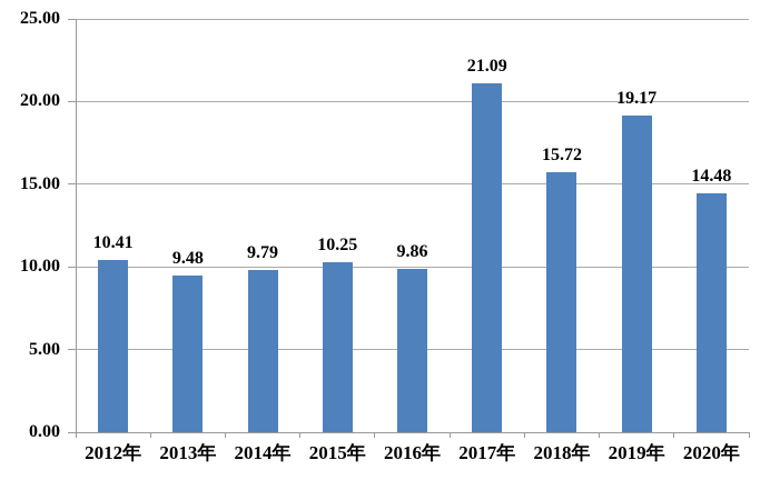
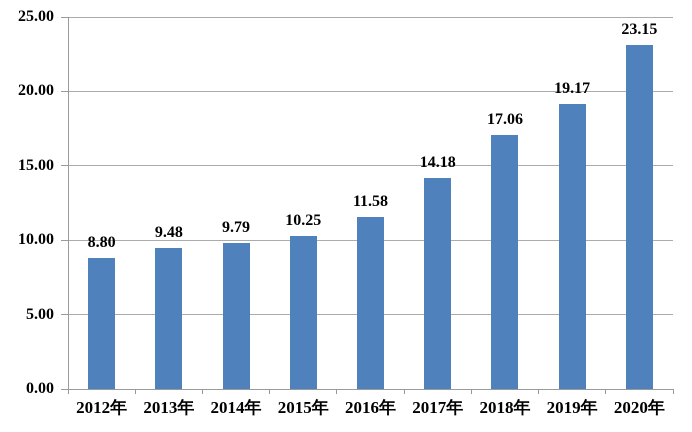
2012年: 10.41 -> 8.80
2016年: 9.86 -> 11.58
2017年: 21.09 -> 14.18
2018年: 15.72 -> 17.06
2020年: 14.48 -> 23.15
